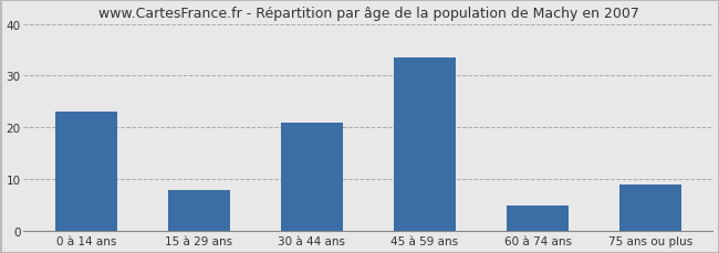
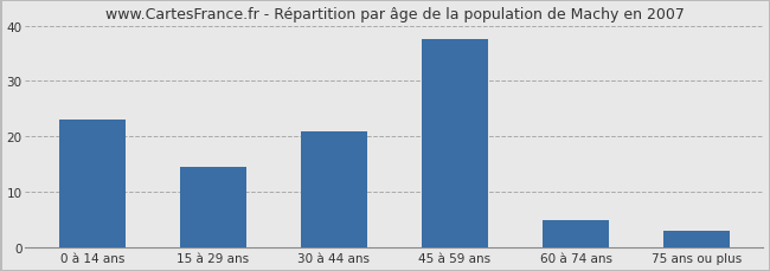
15 à 29 ans: 8.0 -> 14.5
45 à 59 ans: 33.5 -> 37.5
75 ans ou plus: 9.0 -> 3.0
